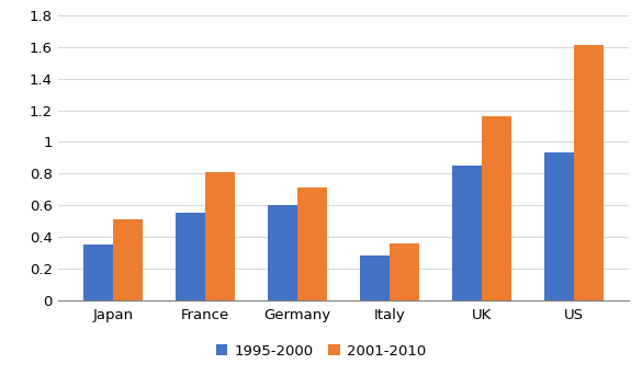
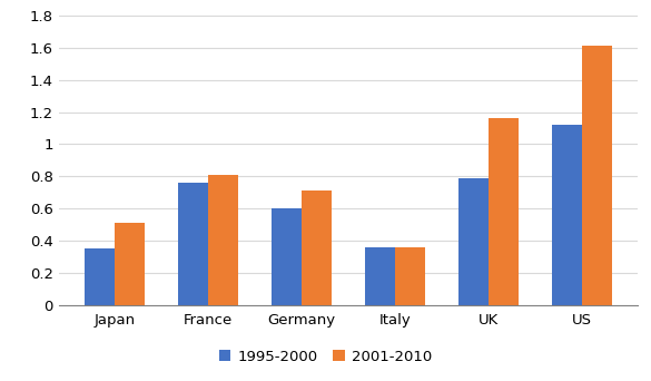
1995-2000/France: 0.55 -> 0.76
1995-2000/Italy: 0.28 -> 0.36
1995-2000/UK: 0.85 -> 0.79
1995-2000/US: 0.93 -> 1.12
